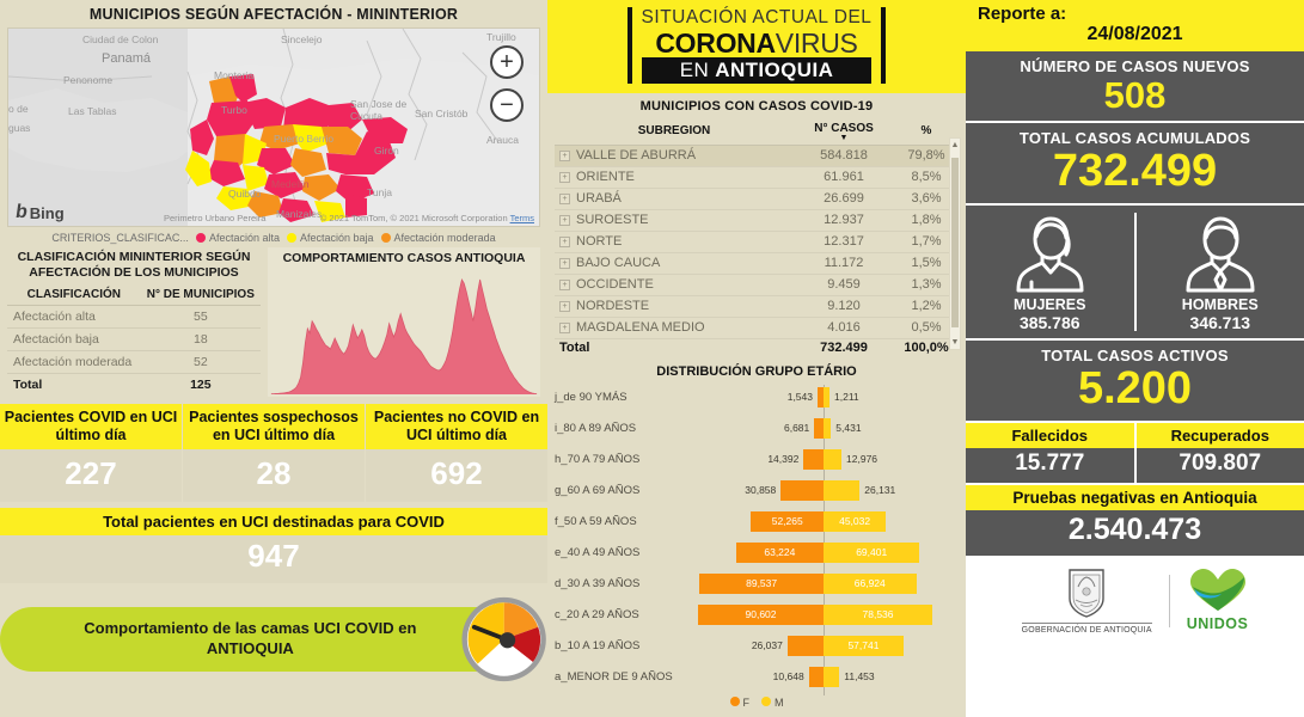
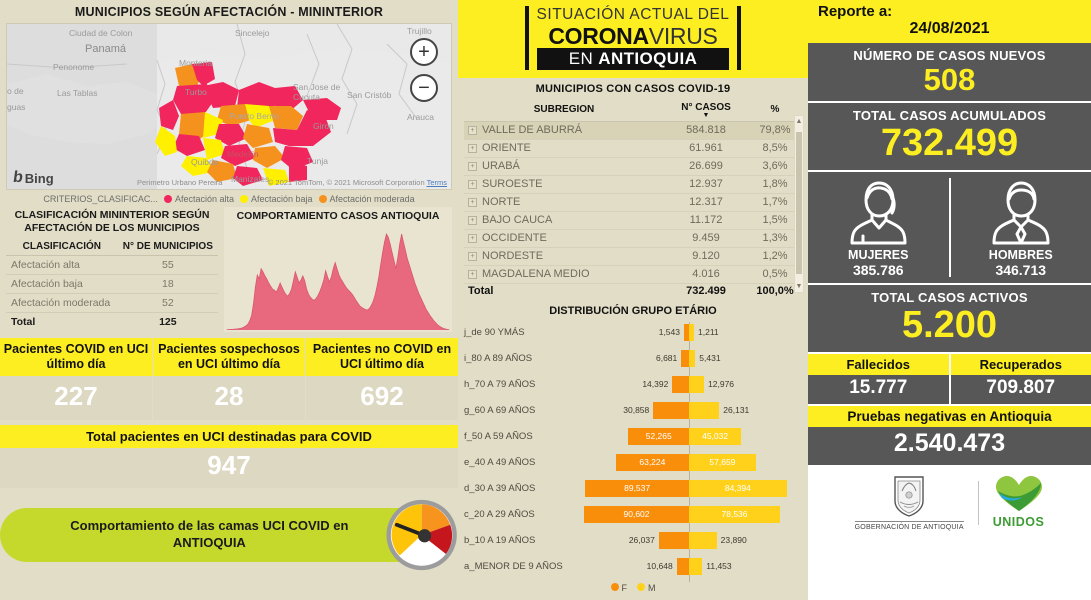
DISTRIBUCIÓN GRUPO ETÁRIO/M/e_40 A 49 AÑOS: 69,401 -> 57,659
DISTRIBUCIÓN GRUPO ETÁRIO/M/d_30 A 39 AÑOS: 66,924 -> 84,394
DISTRIBUCIÓN GRUPO ETÁRIO/M/b_10 A 19 AÑOS: 57,741 -> 23,890
